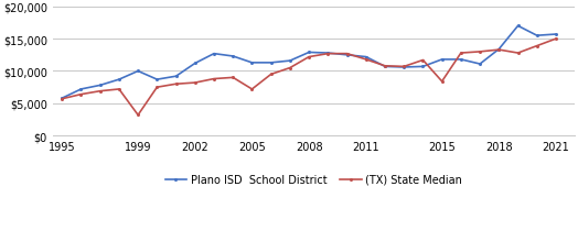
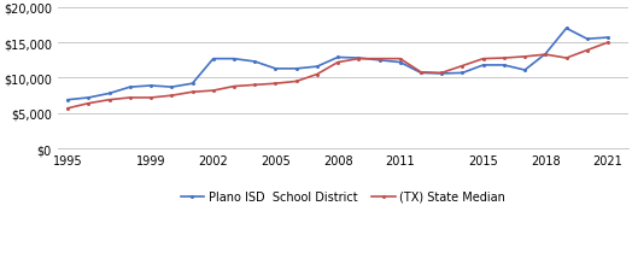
Plano ISD School District/1995: $5,800 -> $6,900
Plano ISD School District/1999: $10,000 -> $8,900
(TX) State Median/1999: $3,200 -> $7,200
Plano ISD School District/2002: $11,200 -> $12,700
(TX) State Median/2005: $7,200 -> $9,200
(TX) State Median/2011: $11,800 -> $12,700
(TX) State Median/2015: $8,400 -> $12,700
